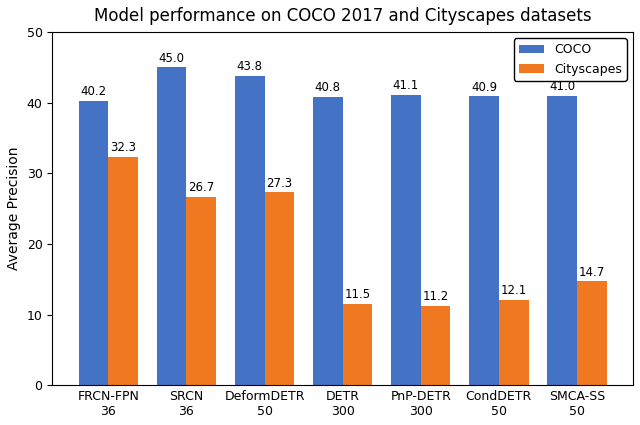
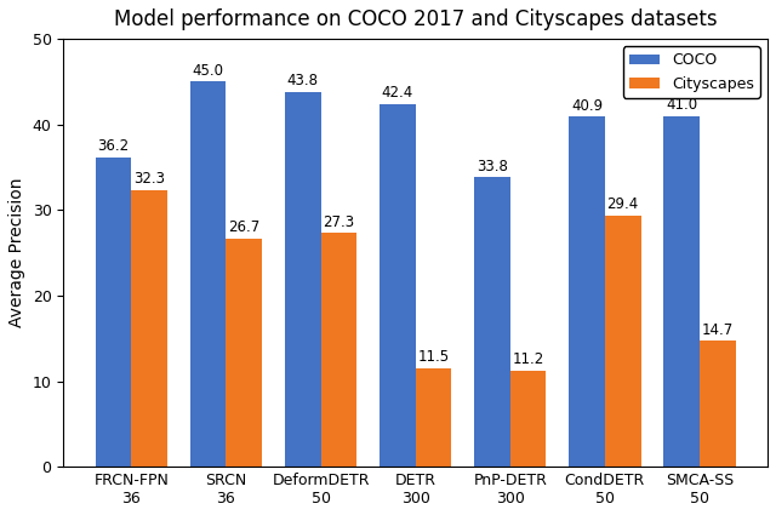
COCO/FRCN-FPN 36: 40.2 -> 36.2
COCO/DETR 300: 40.8 -> 42.4
COCO/PnP-DETR 300: 41.1 -> 33.8
Cityscapes/CondDETR 50: 12.1 -> 29.4
